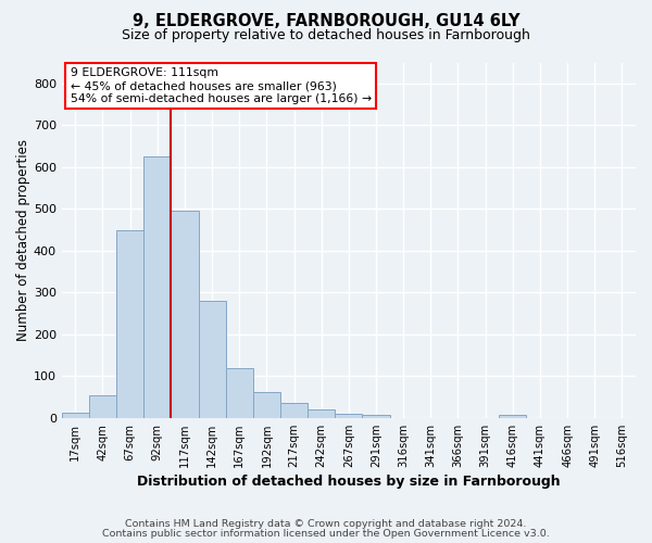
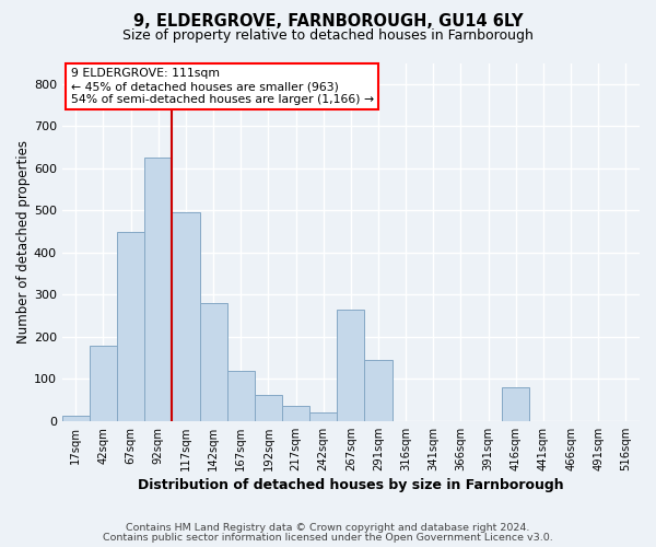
42sqm: 55 -> 180
267sqm: 10 -> 265
291sqm: 8 -> 145
416sqm: 8 -> 80
